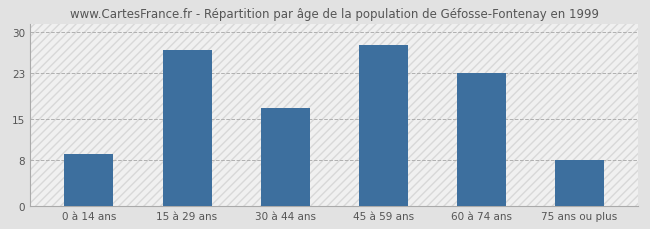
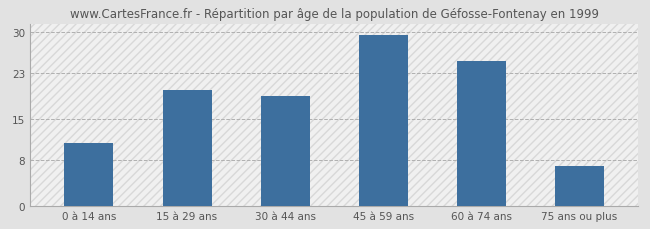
0 à 14 ans: 9.0 -> 11.0
15 à 29 ans: 27.0 -> 20.0
30 à 44 ans: 17.0 -> 19.0
45 à 59 ans: 27.8 -> 29.5
60 à 74 ans: 23.0 -> 25.0
75 ans ou plus: 8.0 -> 7.0
